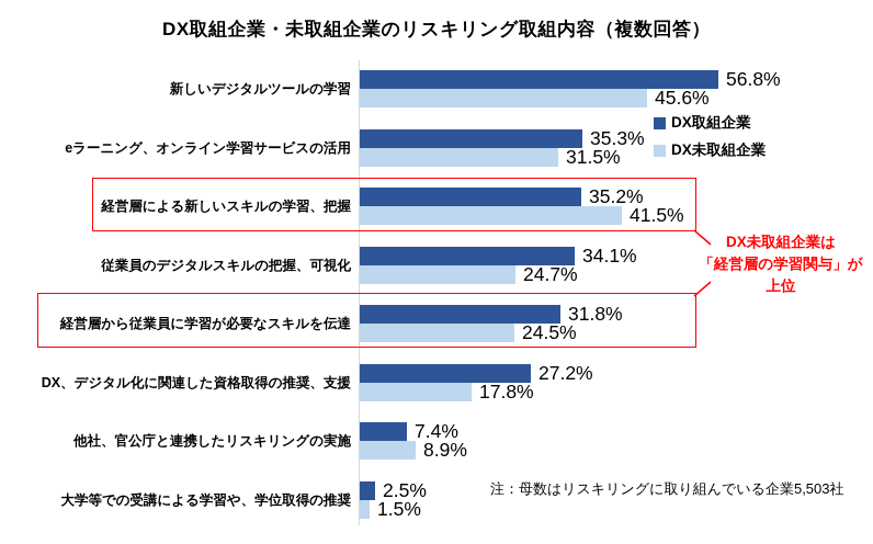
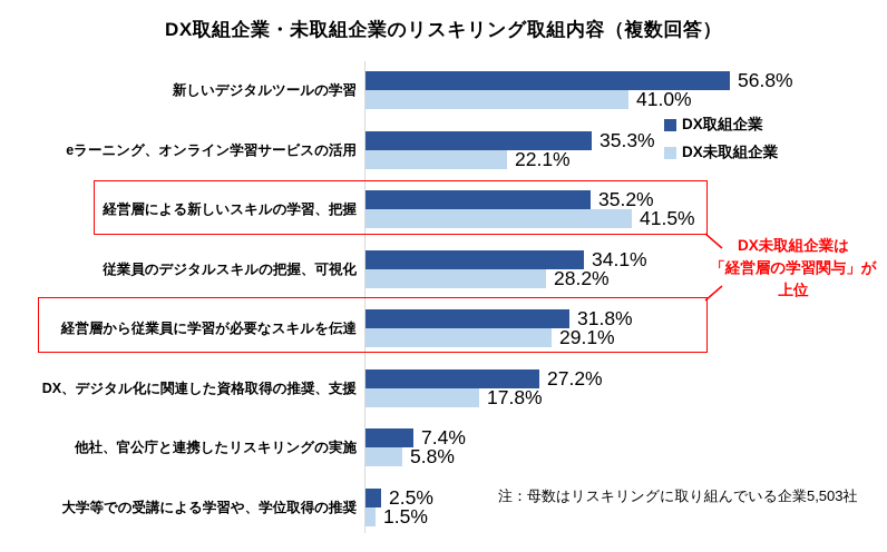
DX未取組企業/新しいデジタルツールの学習: 45.6% -> 41.0%
DX未取組企業/eラーニング、オンライン学習サービスの活用: 31.5% -> 22.1%
DX未取組企業/従業員のデジタルスキルの把握、可視化: 24.7% -> 28.2%
DX未取組企業/経営層から従業員に学習が必要なスキルを伝達: 24.5% -> 29.1%
DX未取組企業/他社、官公庁と連携したリスキリングの実施: 8.9% -> 5.8%
